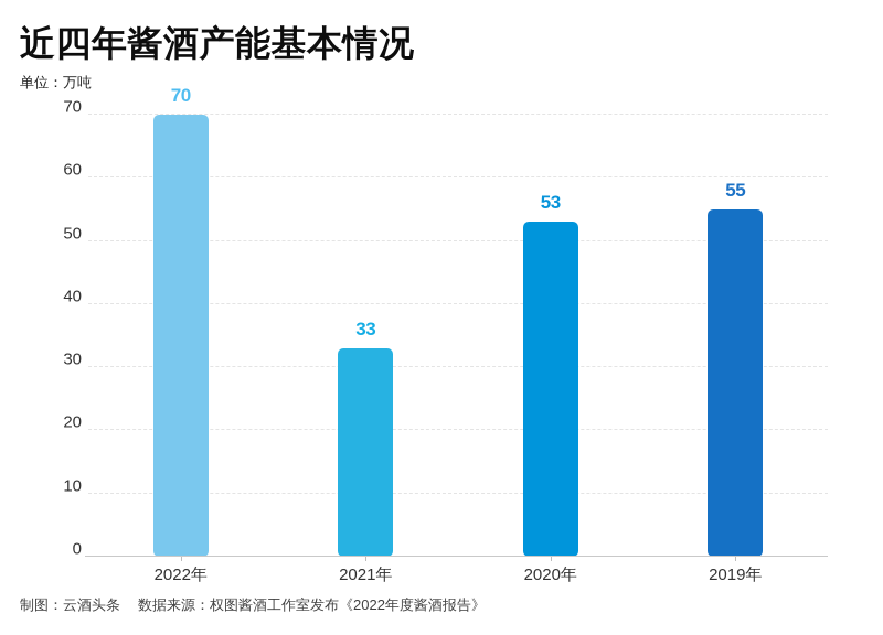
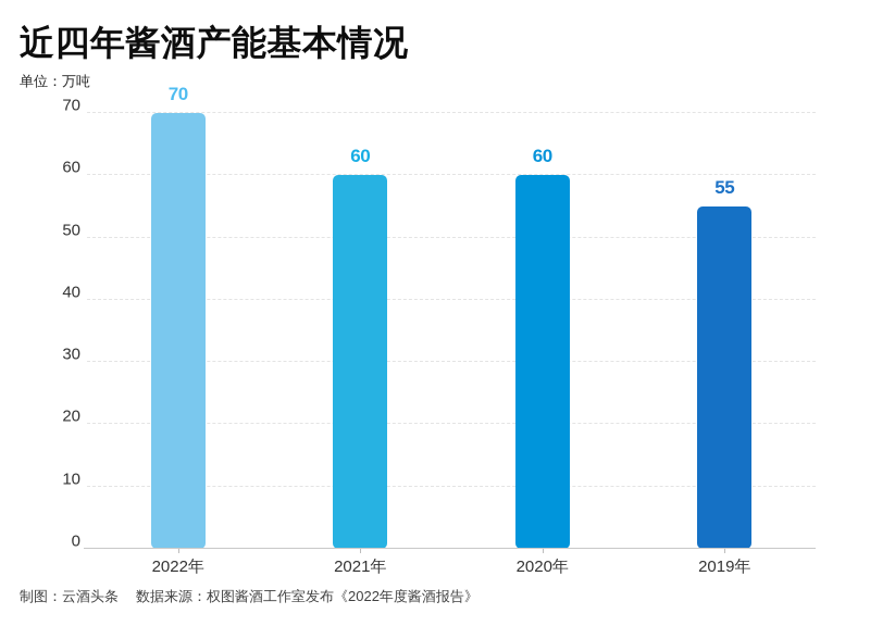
2021年: 33 -> 60
2020年: 53 -> 60
